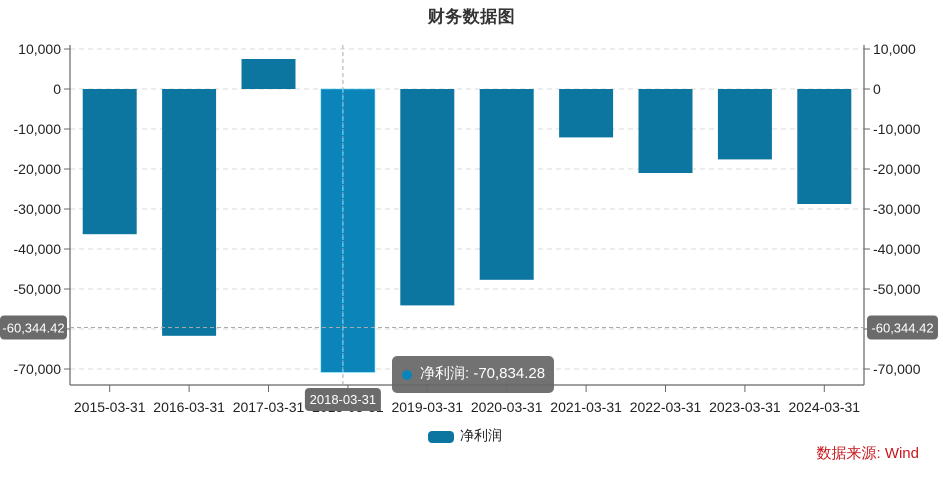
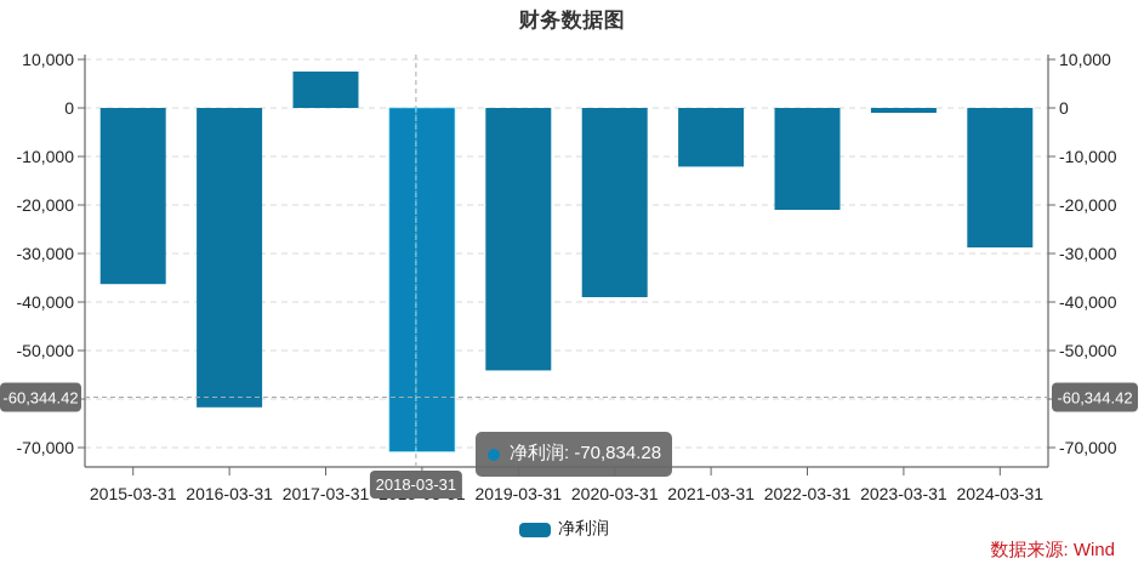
2020-03-31: -48000 -> -39000
2023-03-31: -18000 -> -1000
